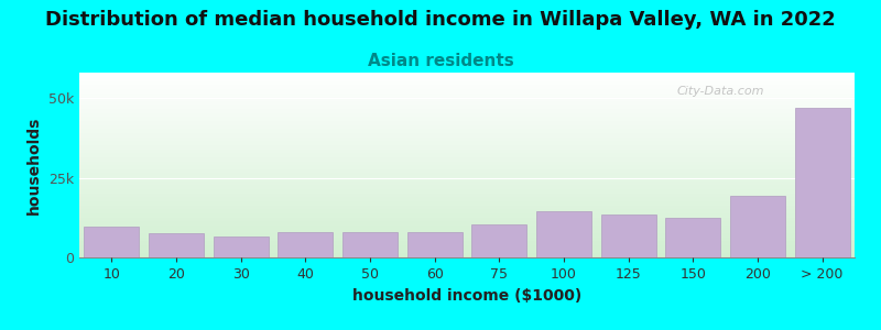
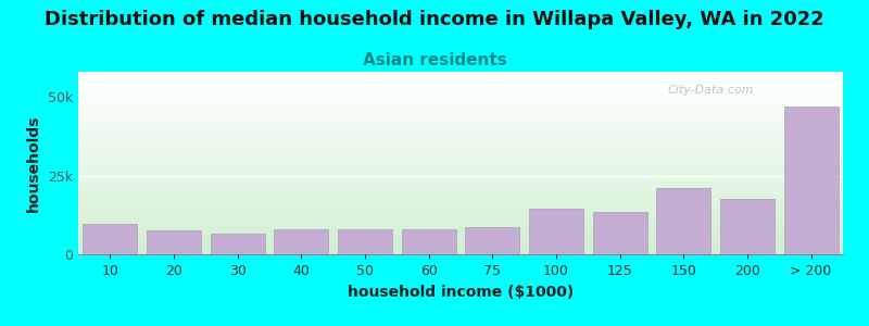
75: 10.5k -> 8.5k
150: 12.5k -> 21.0k
200: 19.5k -> 17.5k
